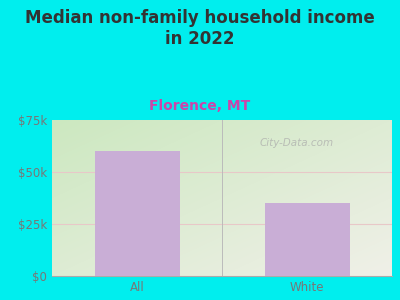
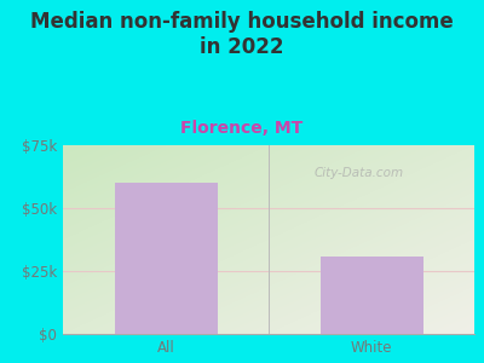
White: $35k -> $31k
